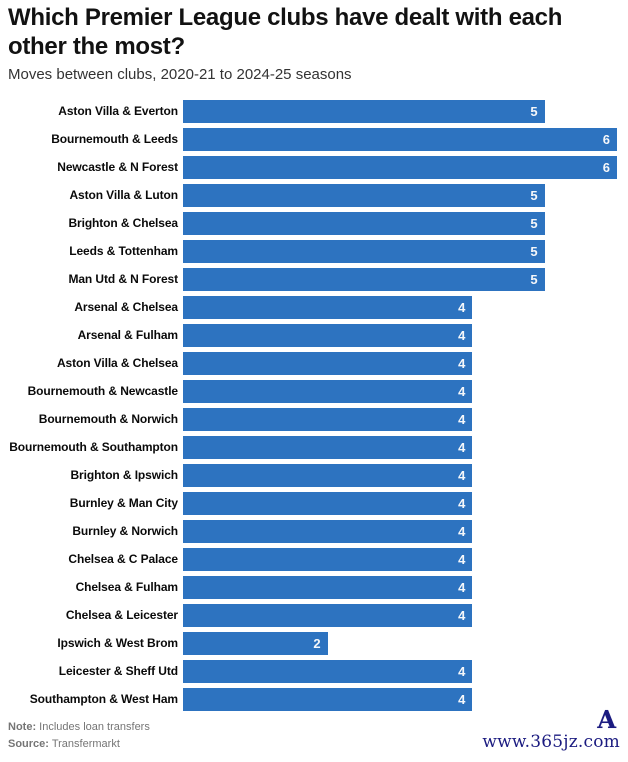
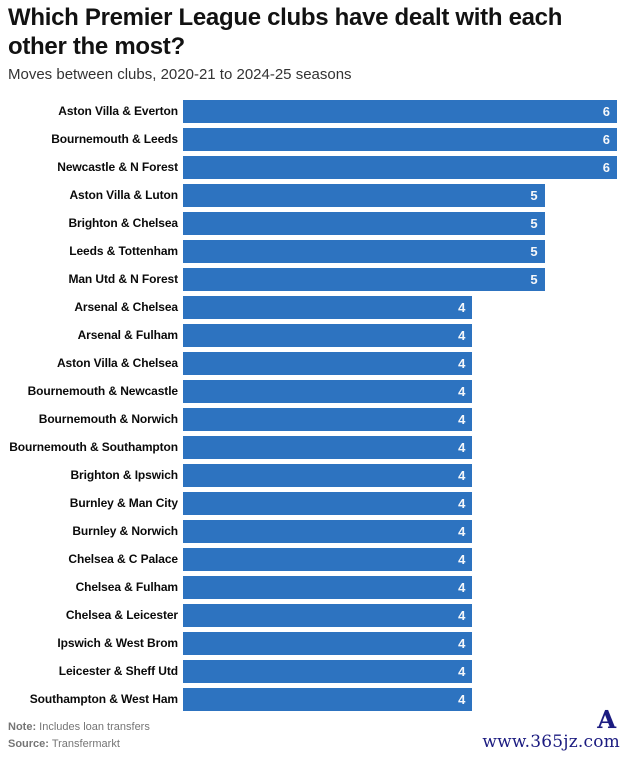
Aston Villa & Everton: 5 -> 6
Ipswich & West Brom: 2 -> 4
